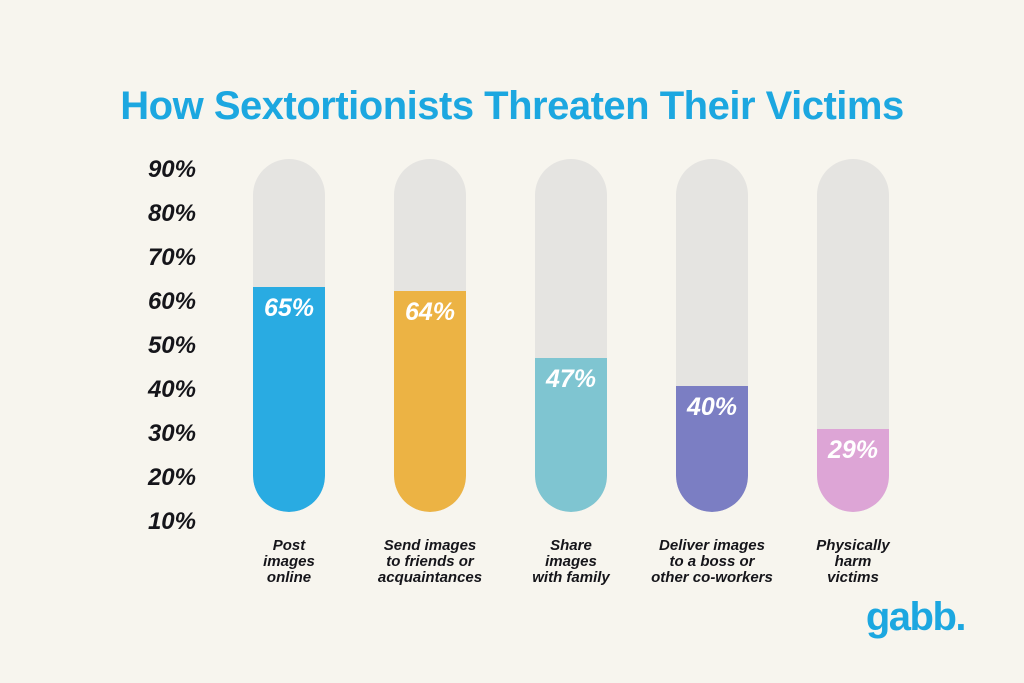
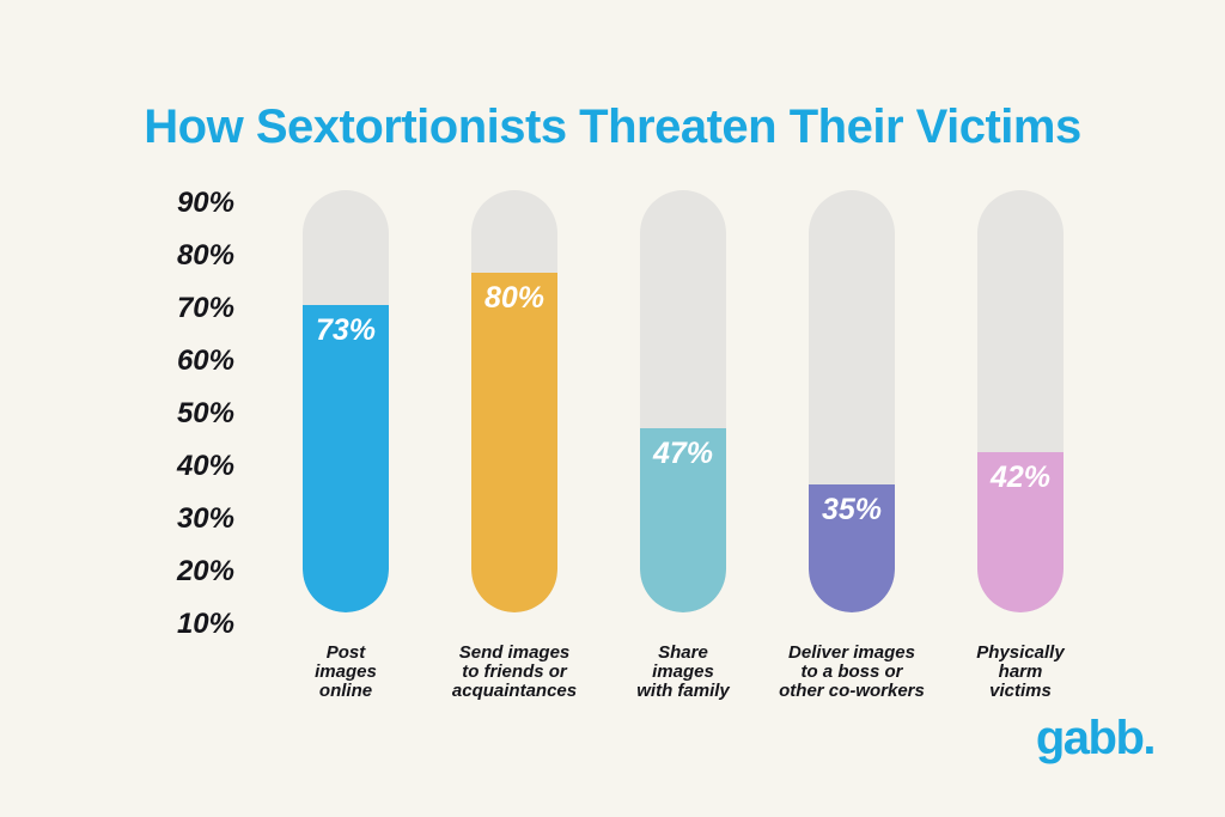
Post images online: 65% -> 73%
Send images to friends or acquaintances: 64% -> 80%
Deliver images to a boss or other co-workers: 40% -> 35%
Physically harm victims: 29% -> 42%
